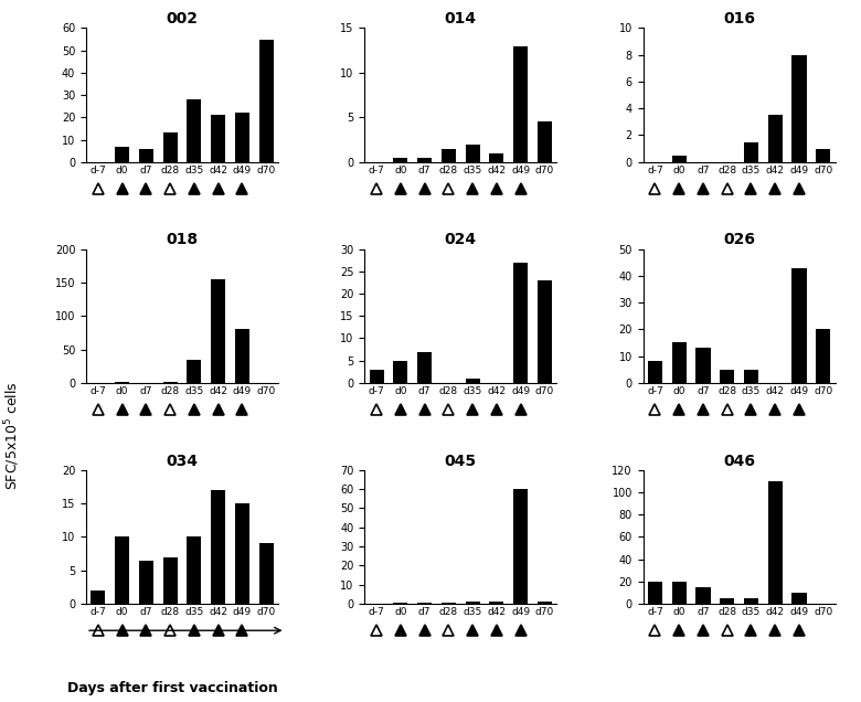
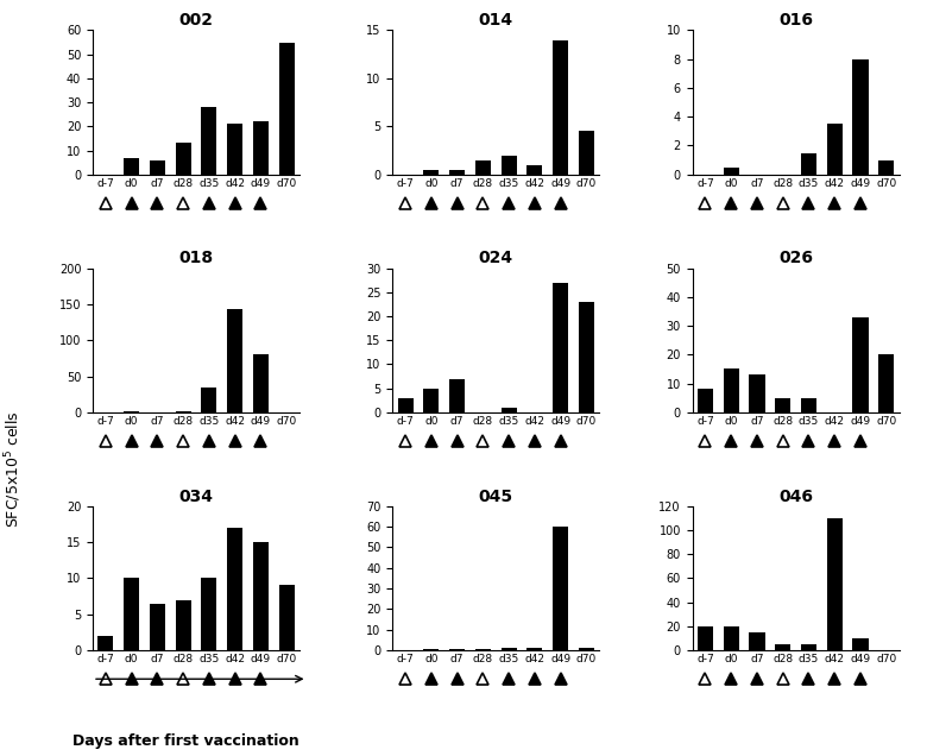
014/d49: 13.0 -> 14.0
018/d42: 155 -> 144
026/d49: 43 -> 33
